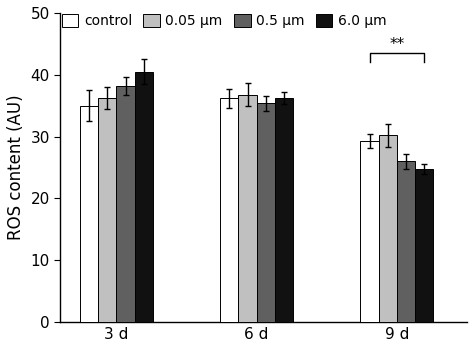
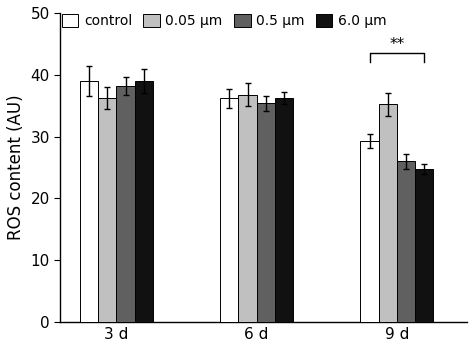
control/3 d: 35.0 -> 39.0
6.0 μm/3 d: 40.5 -> 39.0
0.05 μm/9 d: 30.2 -> 35.2
